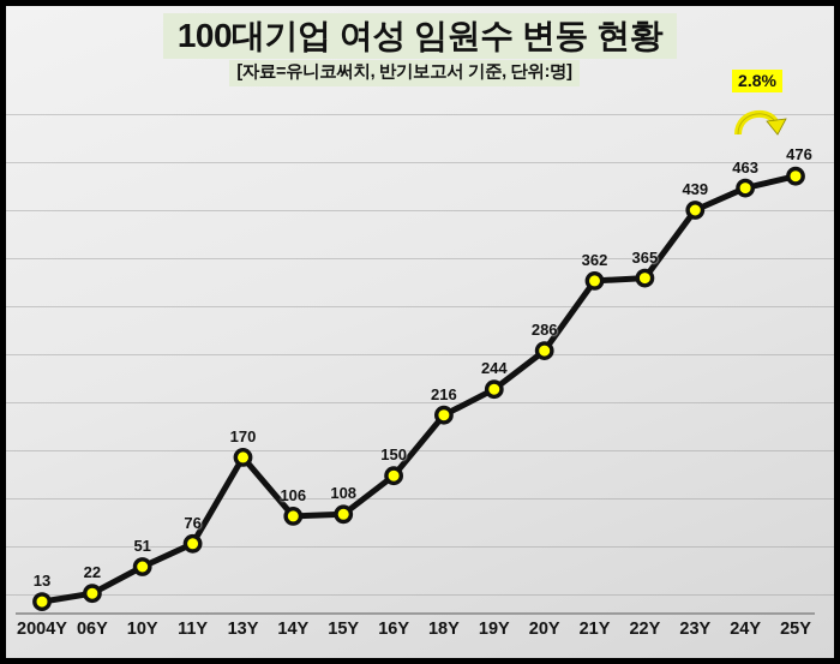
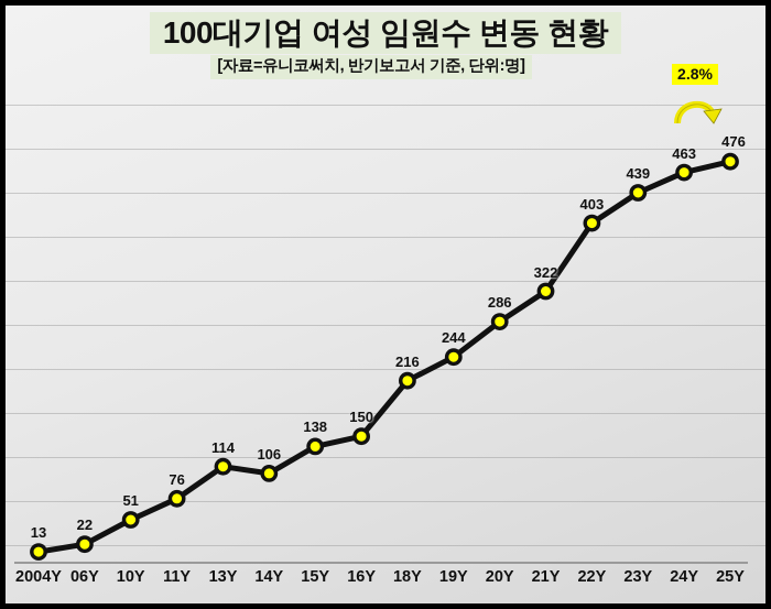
13Y: 170 -> 114
15Y: 108 -> 138
21Y: 362 -> 322
22Y: 365 -> 403
